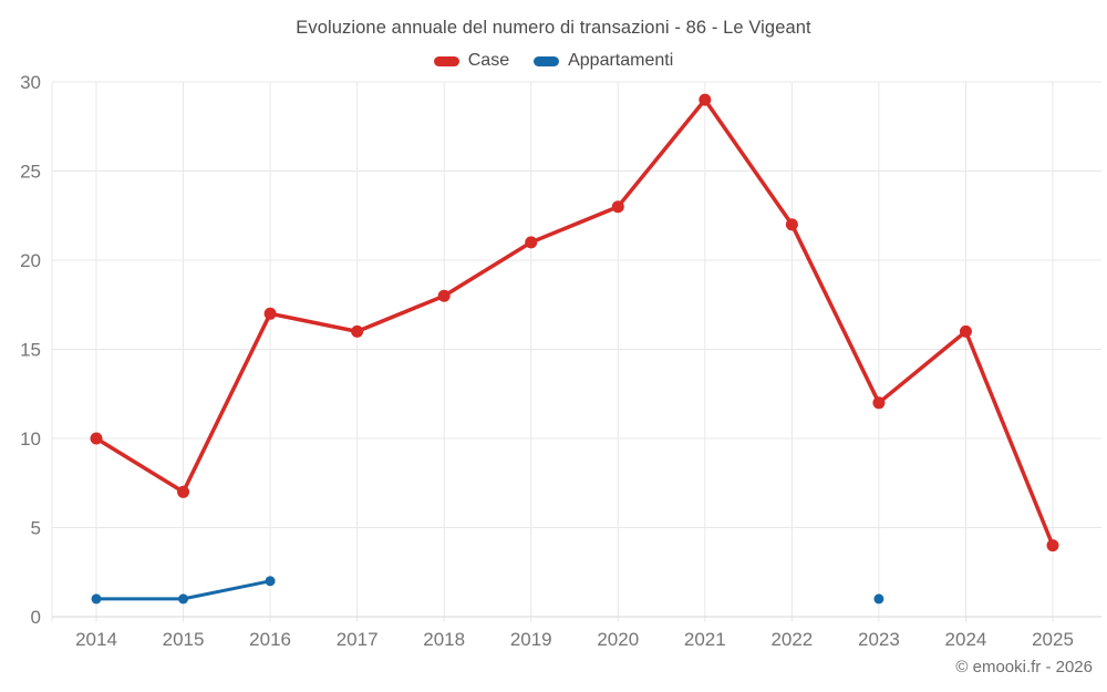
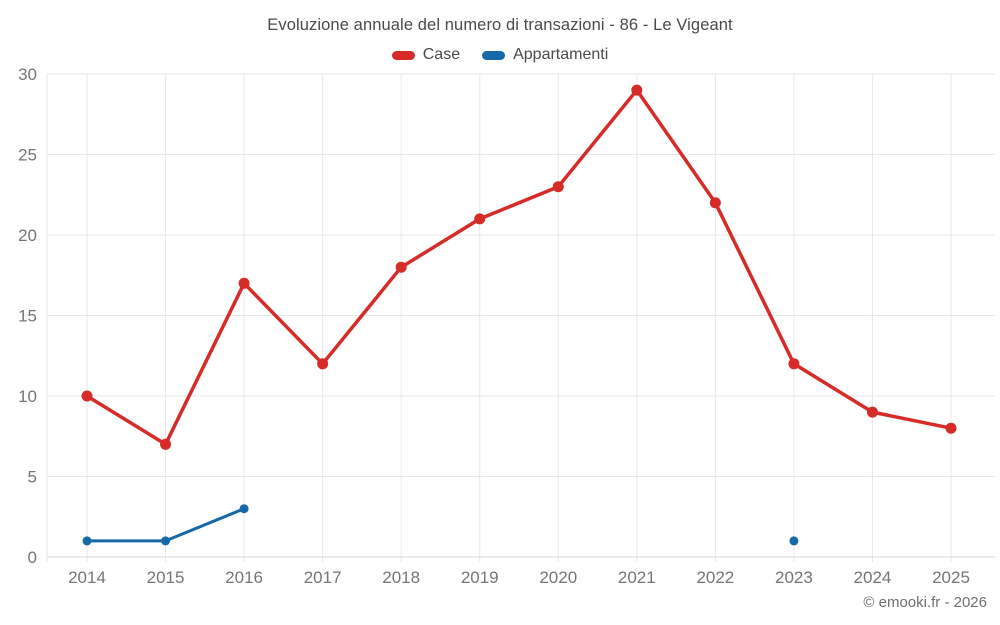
Appartamenti/2016: 2 -> 3
Case/2017: 16 -> 12
Case/2024: 16 -> 9
Case/2025: 4 -> 8
